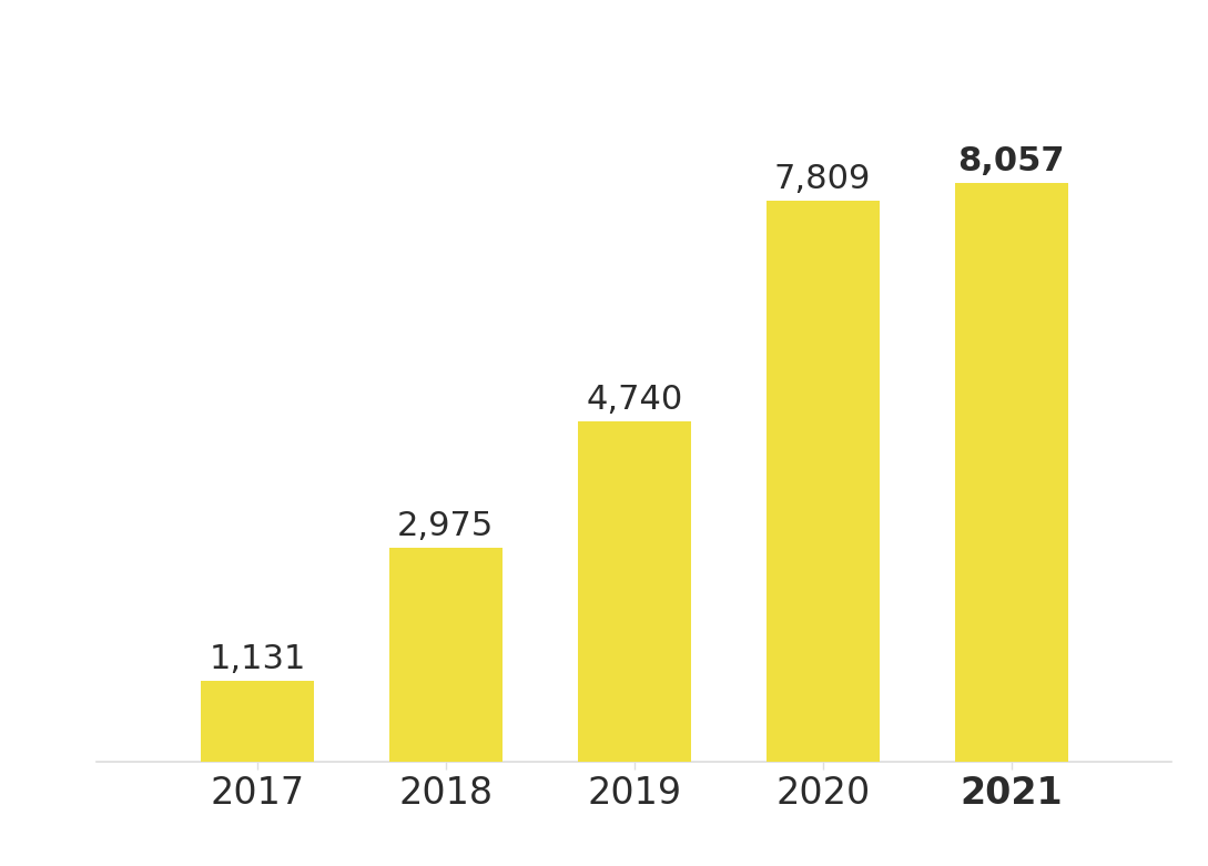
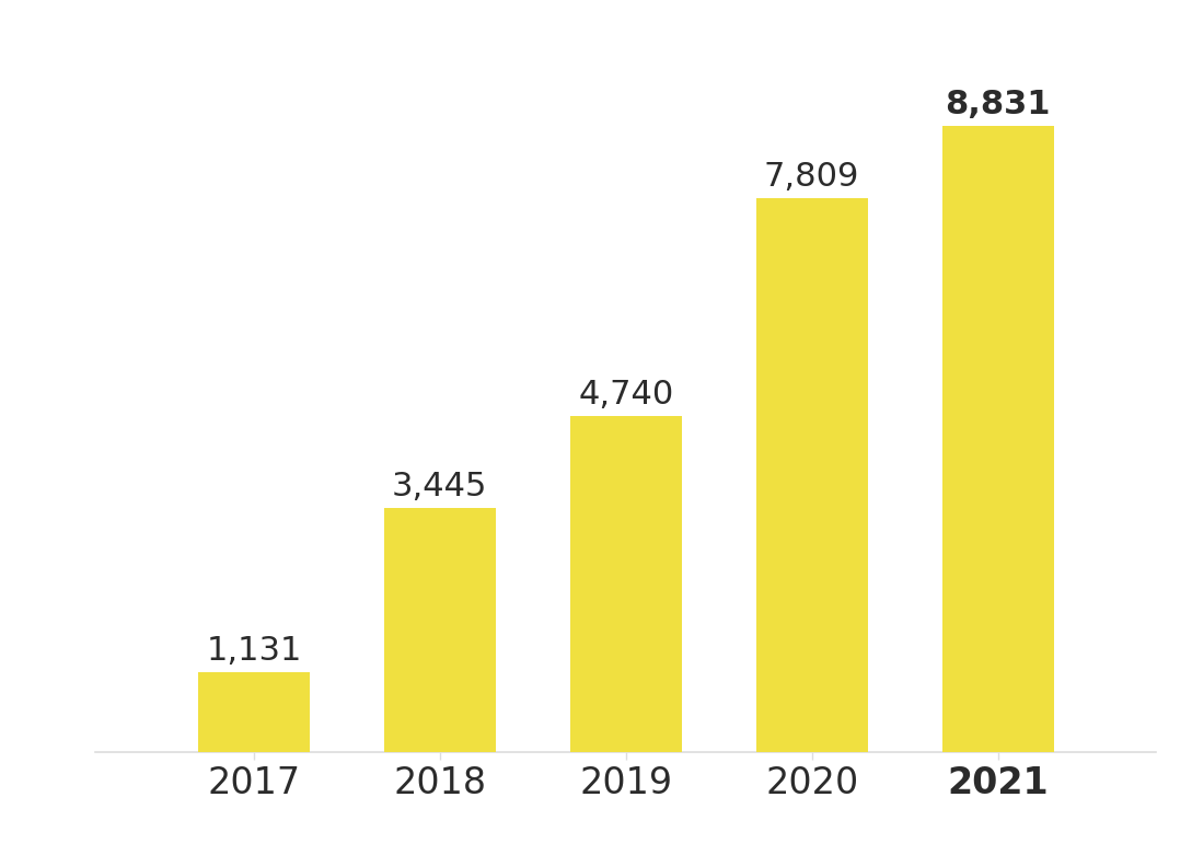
2018: 2,975 -> 3,445
2021: 8,057 -> 8,831
